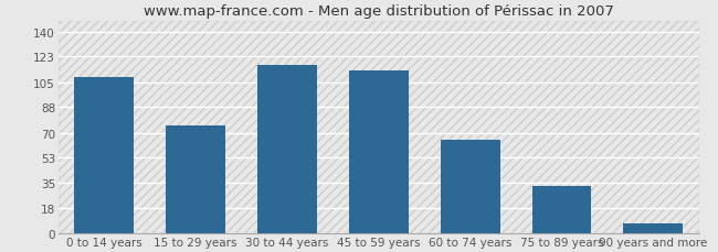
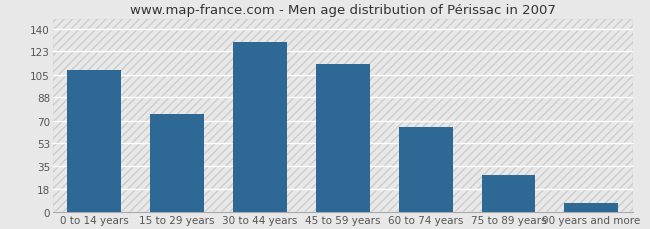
30 to 44 years: 117 -> 130
75 to 89 years: 33 -> 28
